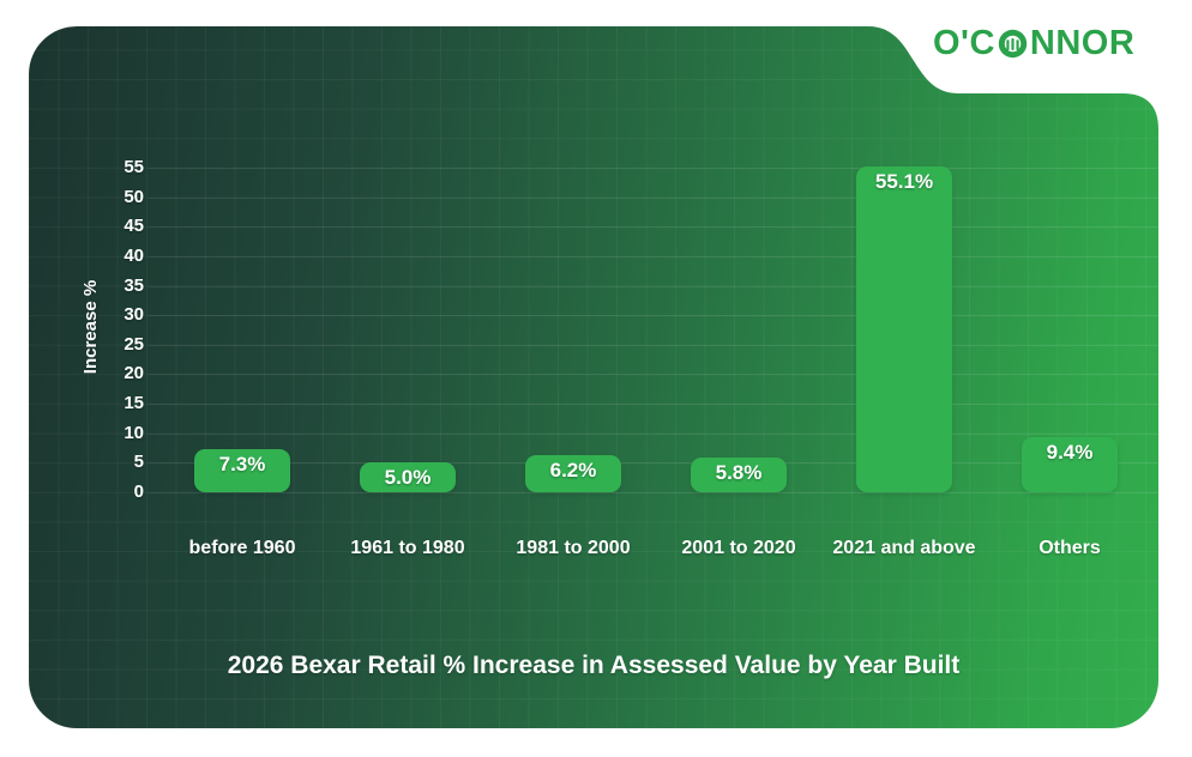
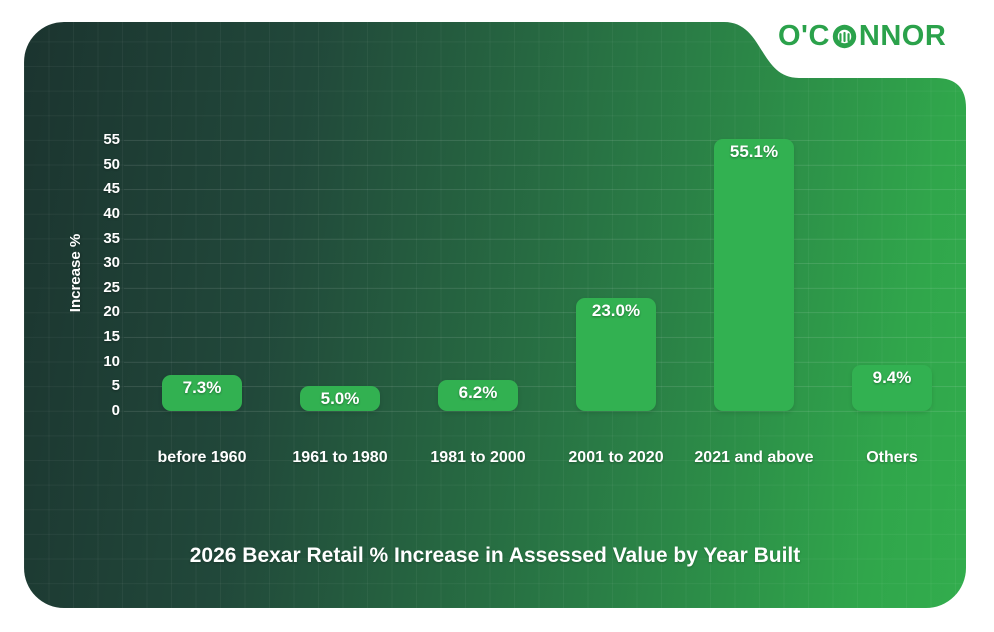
2001 to 2020: 5.8% -> 23.0%
